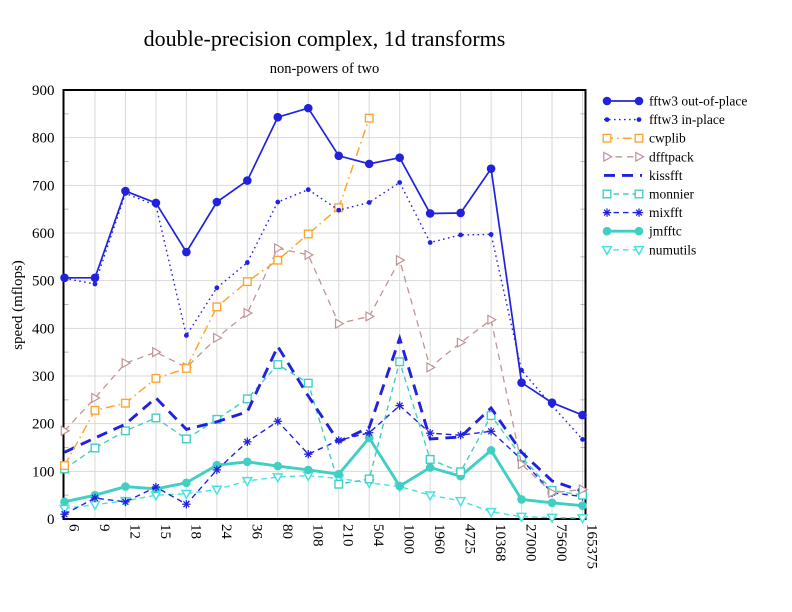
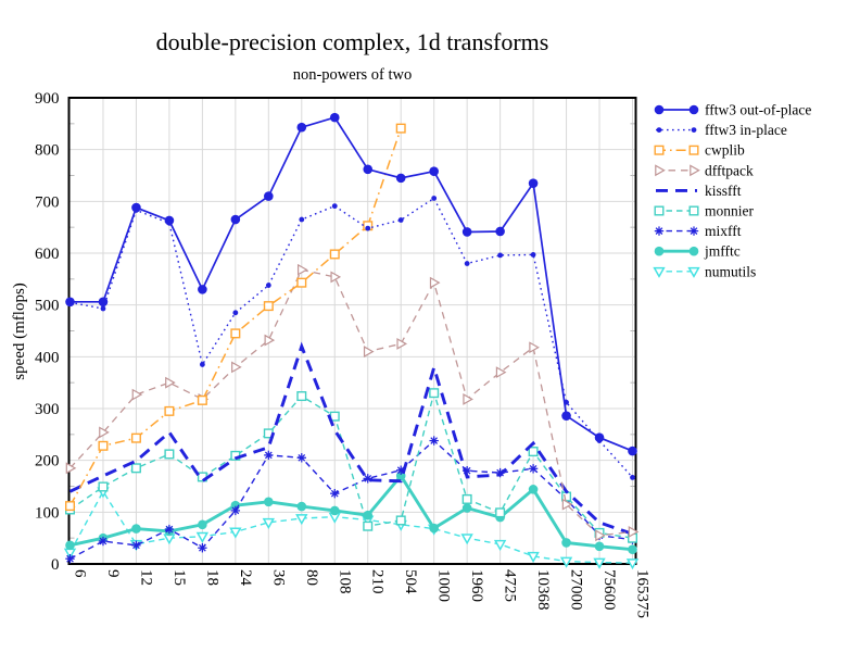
numutils/9: 30 -> 140
fftw3 out-of-place/18: 560 -> 530
kissfft/18: 190 -> 160
mixfft/36: 160 -> 210
kissfft/80: 360 -> 420
kissfft/504: 190 -> 160
